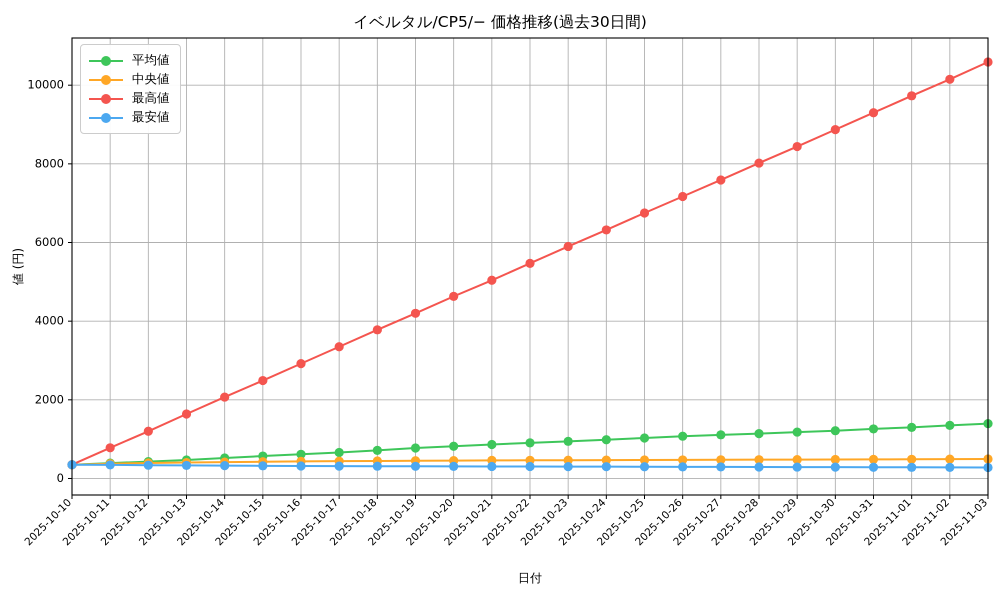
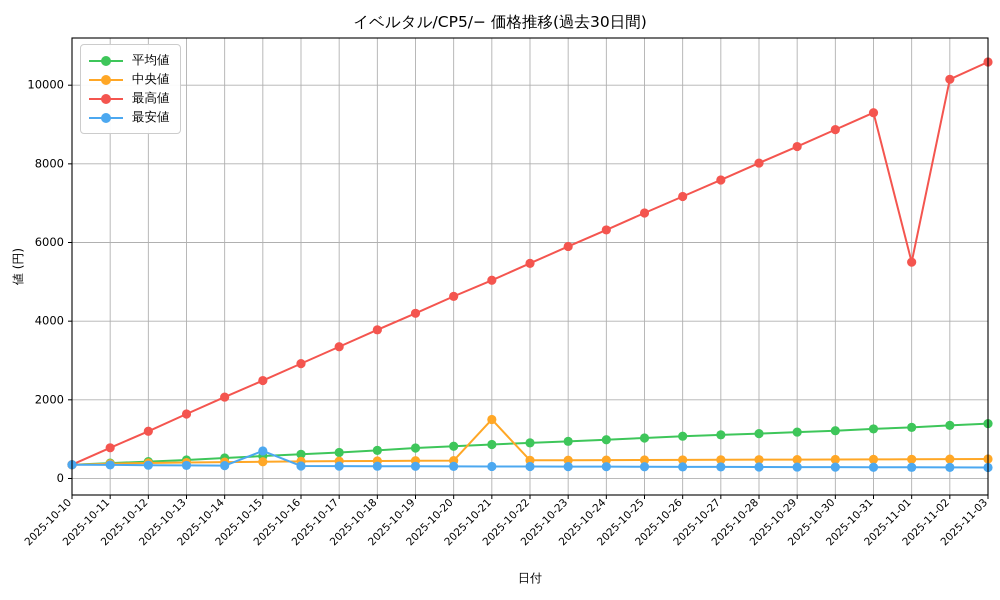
最安値/2025-10-15: 300 -> 700
中央値/2025-10-21: 500 -> 1500
最高値/2025-11-01: 9700 -> 5500
